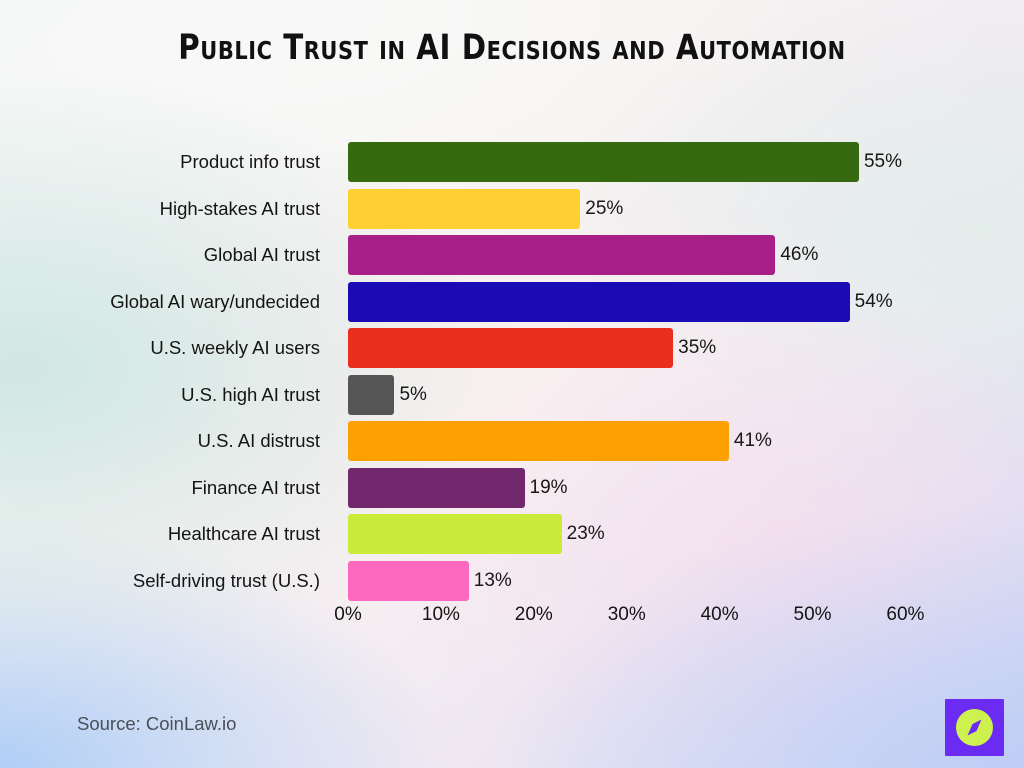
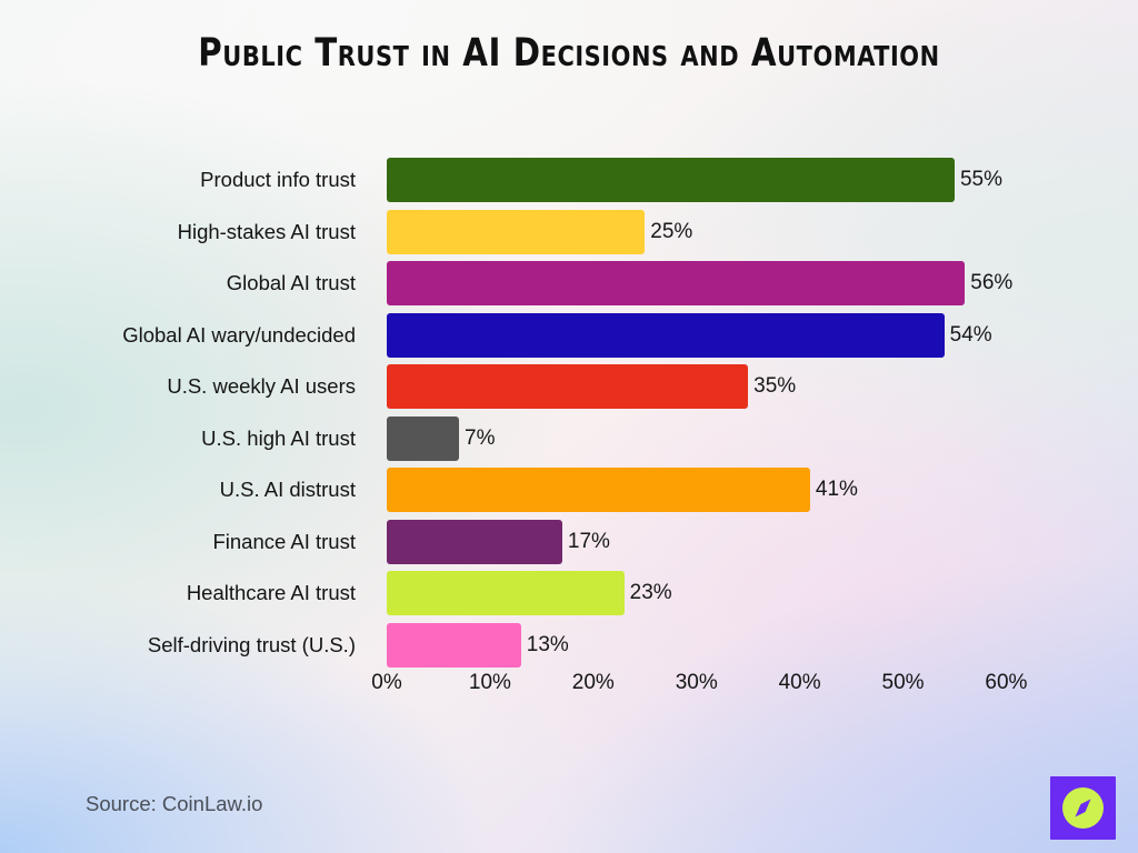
Global AI trust: 46% -> 56%
U.S. high AI trust: 5% -> 7%
Finance AI trust: 19% -> 17%
